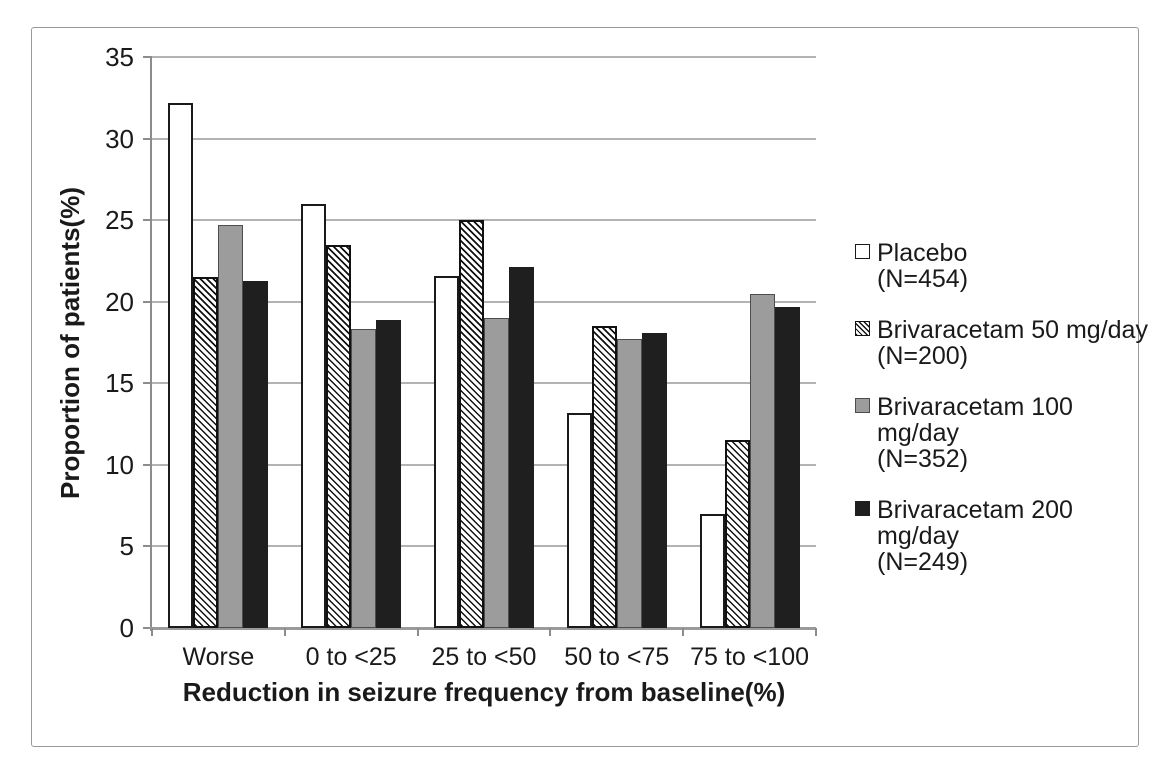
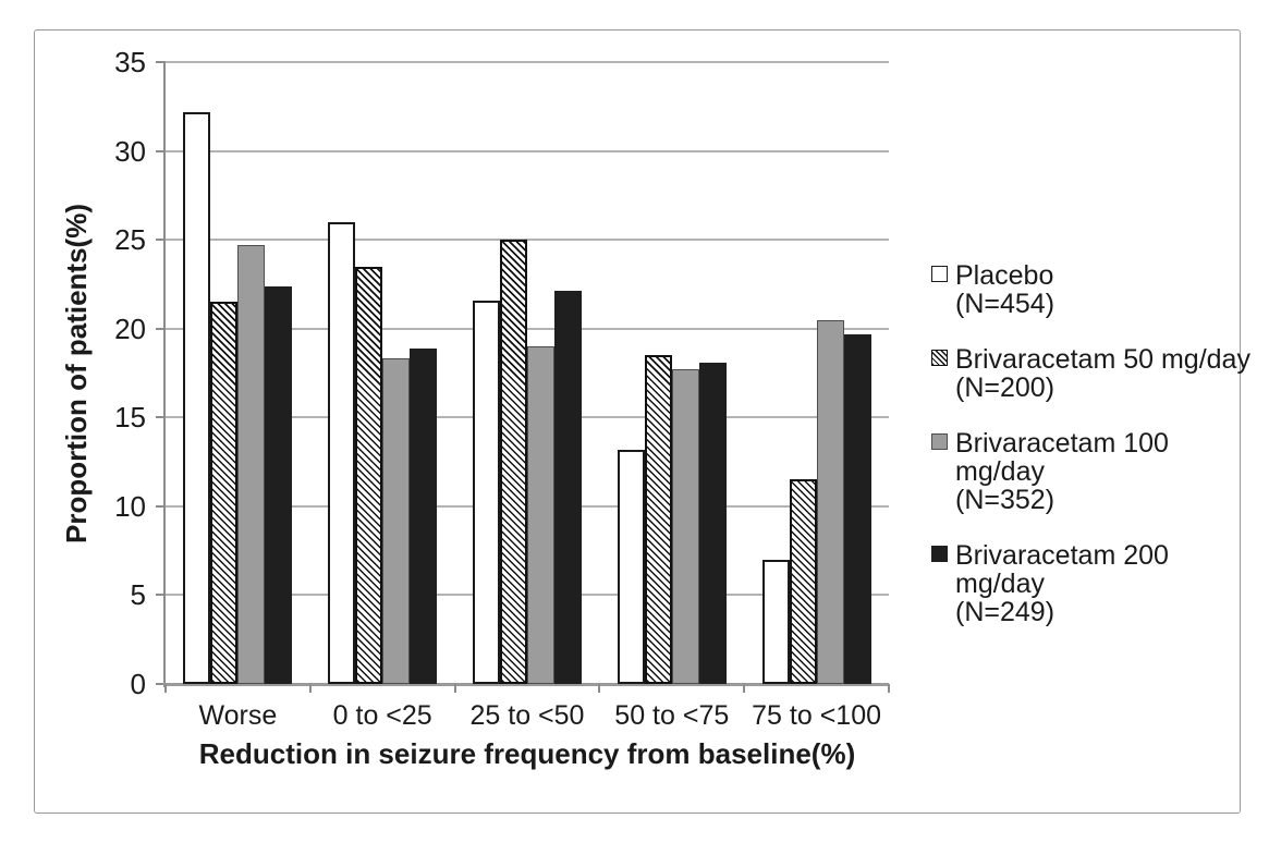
Brivaracetam 200 mg/day/Worse: 21.3 -> 22.4
